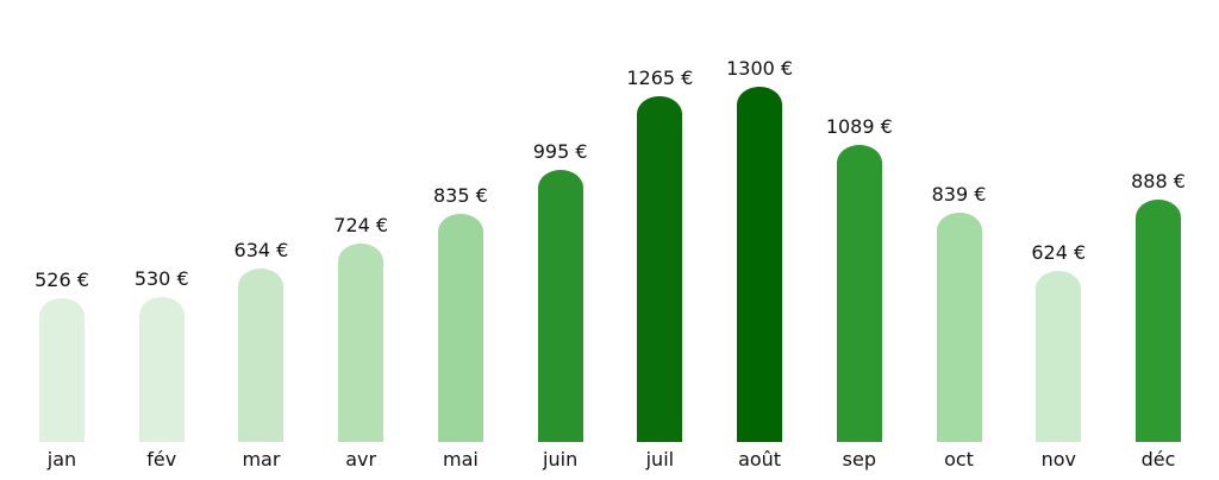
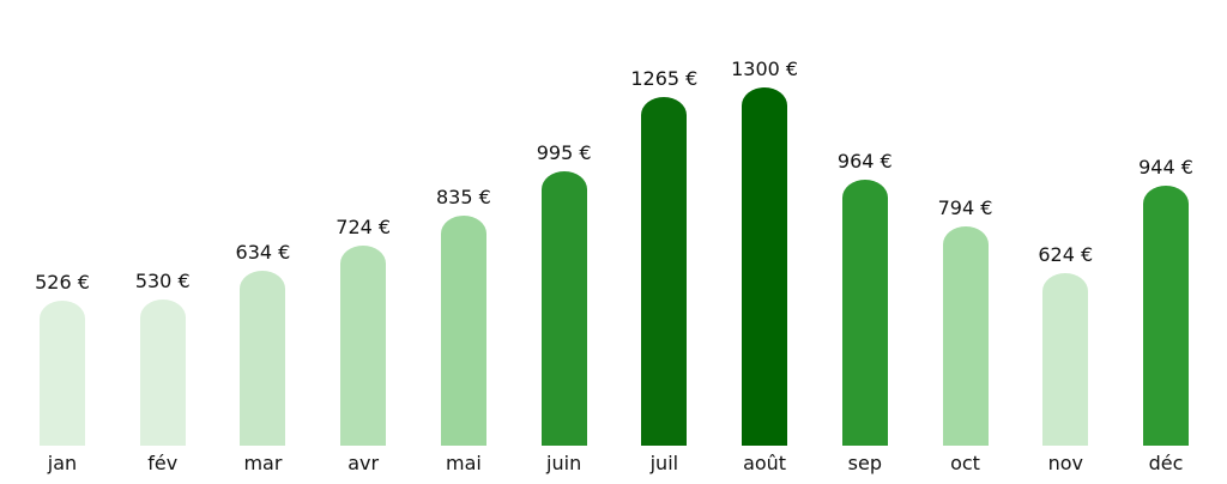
sep: 1089 -> 964
oct: 839 -> 794
déc: 888 -> 944
